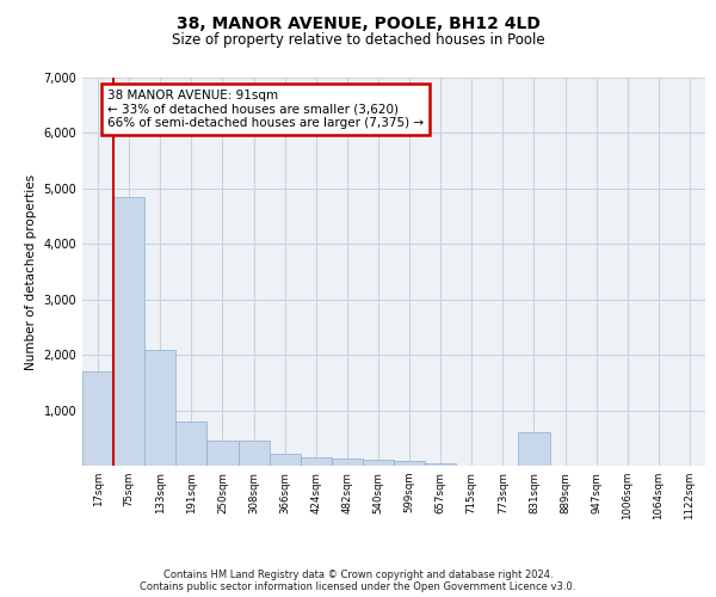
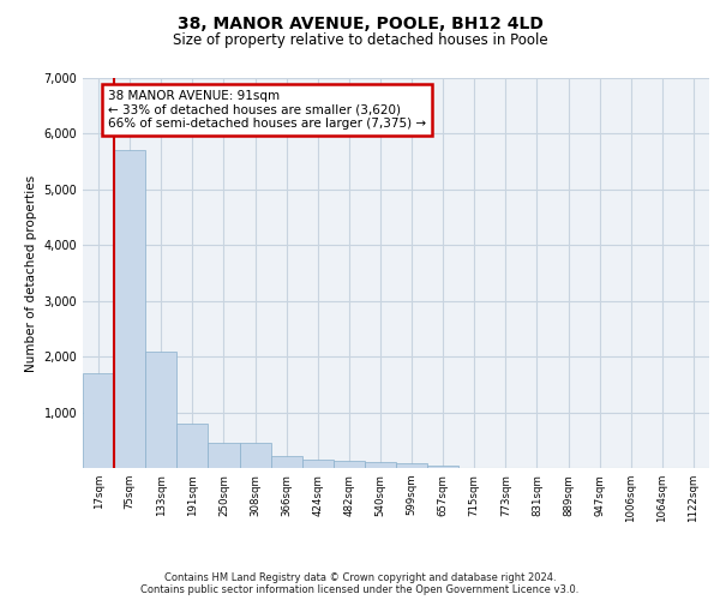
75sqm: 4,850 -> 5,700
831sqm: 600 -> 0
